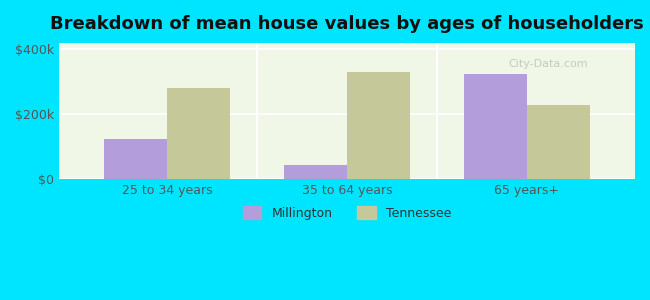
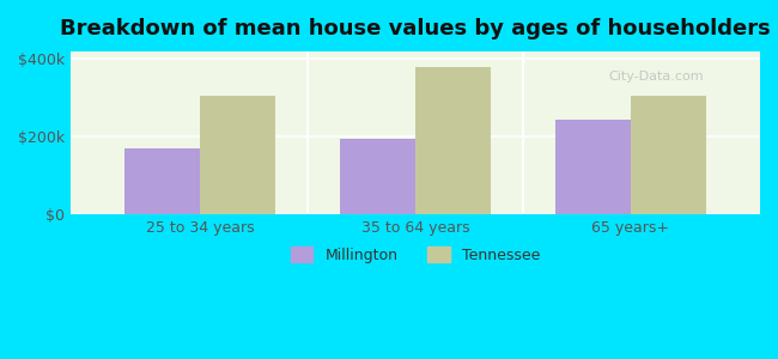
Millington/25 to 34 years: $125k -> $170k
Tennessee/25 to 34 years: $280k -> $305k
Millington/35 to 64 years: $45k -> $195k
Tennessee/35 to 64 years: $330k -> $380k
Millington/65 years+: $325k -> $245k
Tennessee/65 years+: $230k -> $305k
